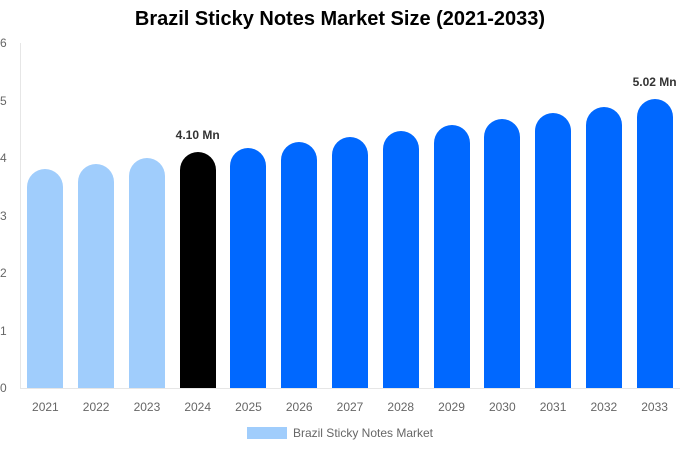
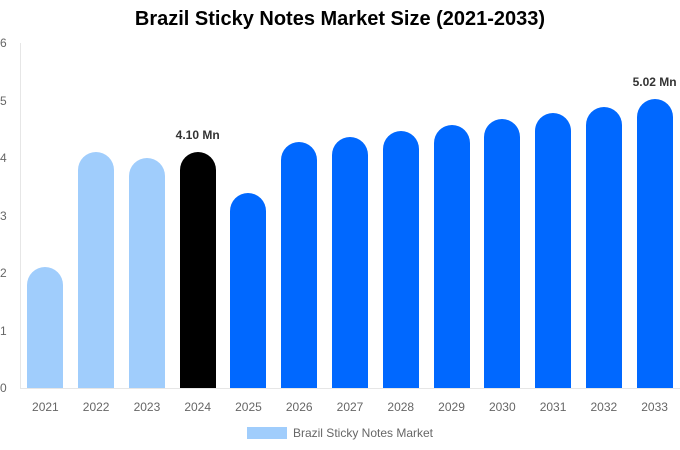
2021: 3.8 -> 2.1
2022: 3.9 -> 4.1
2025: 4.2 -> 3.4
